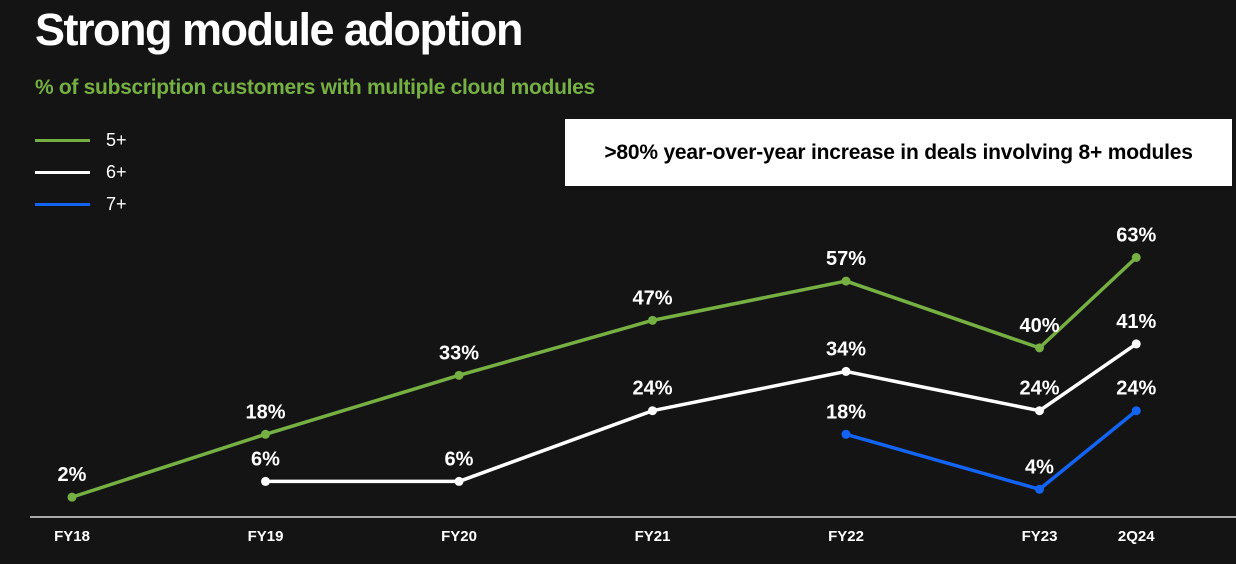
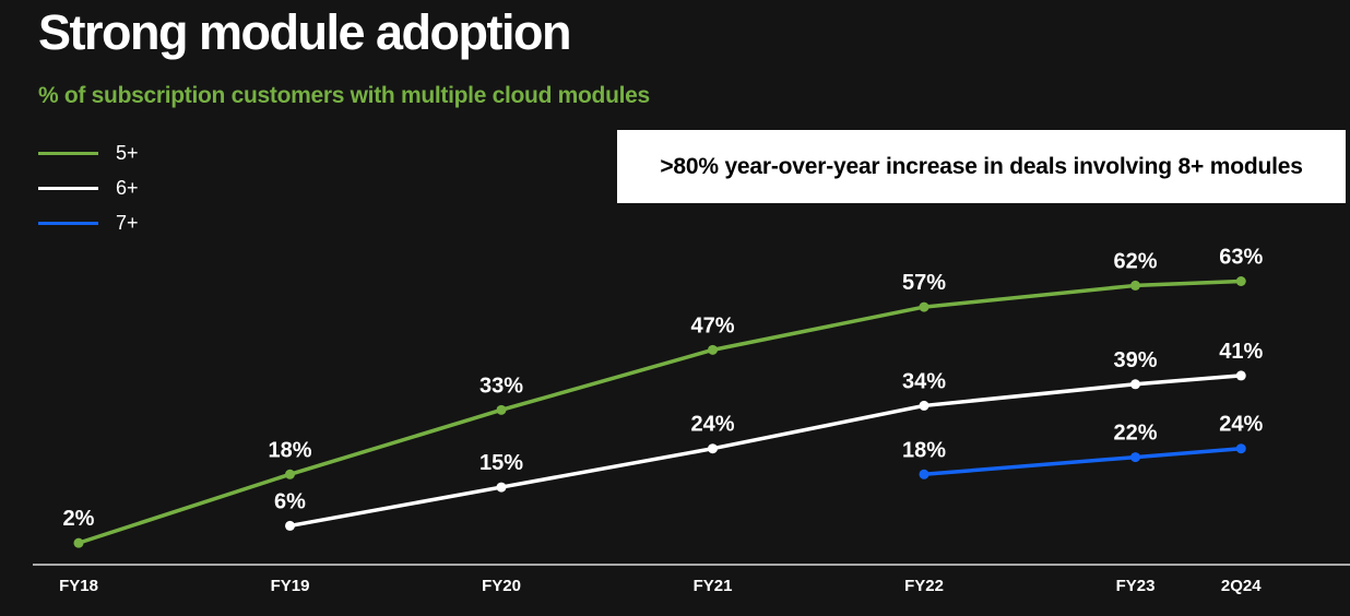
6+/FY20: 6% -> 15%
5+/FY23: 40% -> 62%
6+/FY23: 24% -> 39%
7+/FY23: 4% -> 22%
